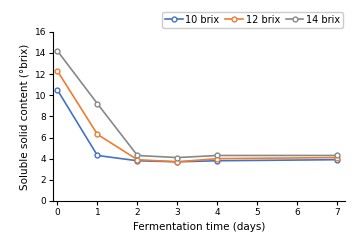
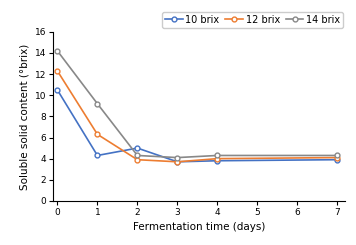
10 brix/2: 3.8 -> 5.0
